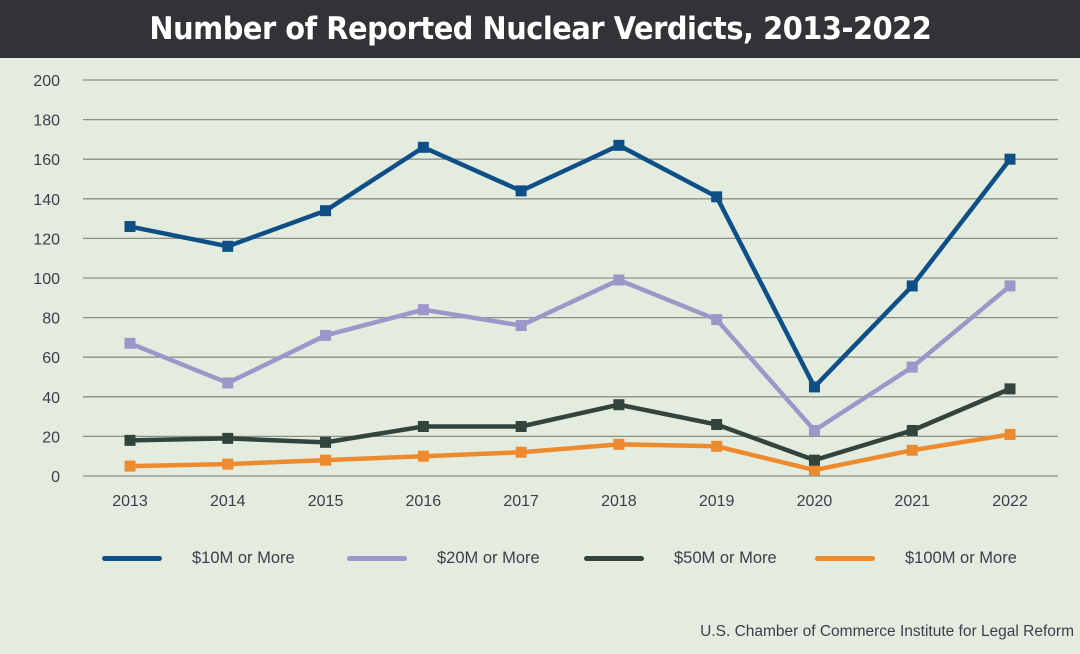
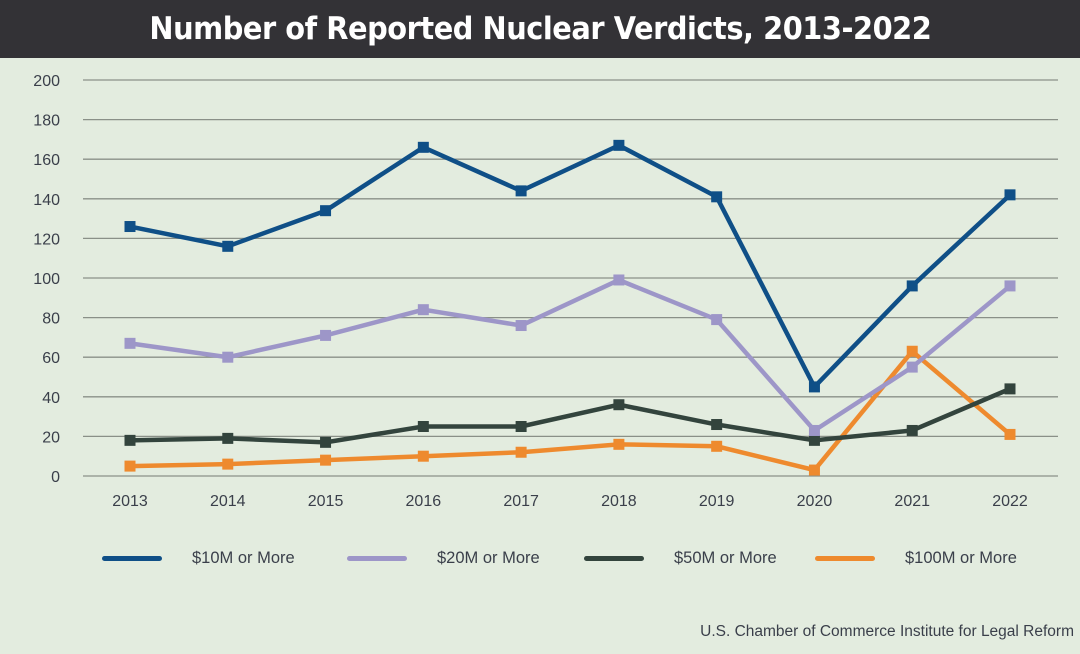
$20M or More/2014: 47 -> 60
$50M or More/2020: 8 -> 18
$100M or More/2021: 13 -> 63
$10M or More/2022: 160 -> 142
